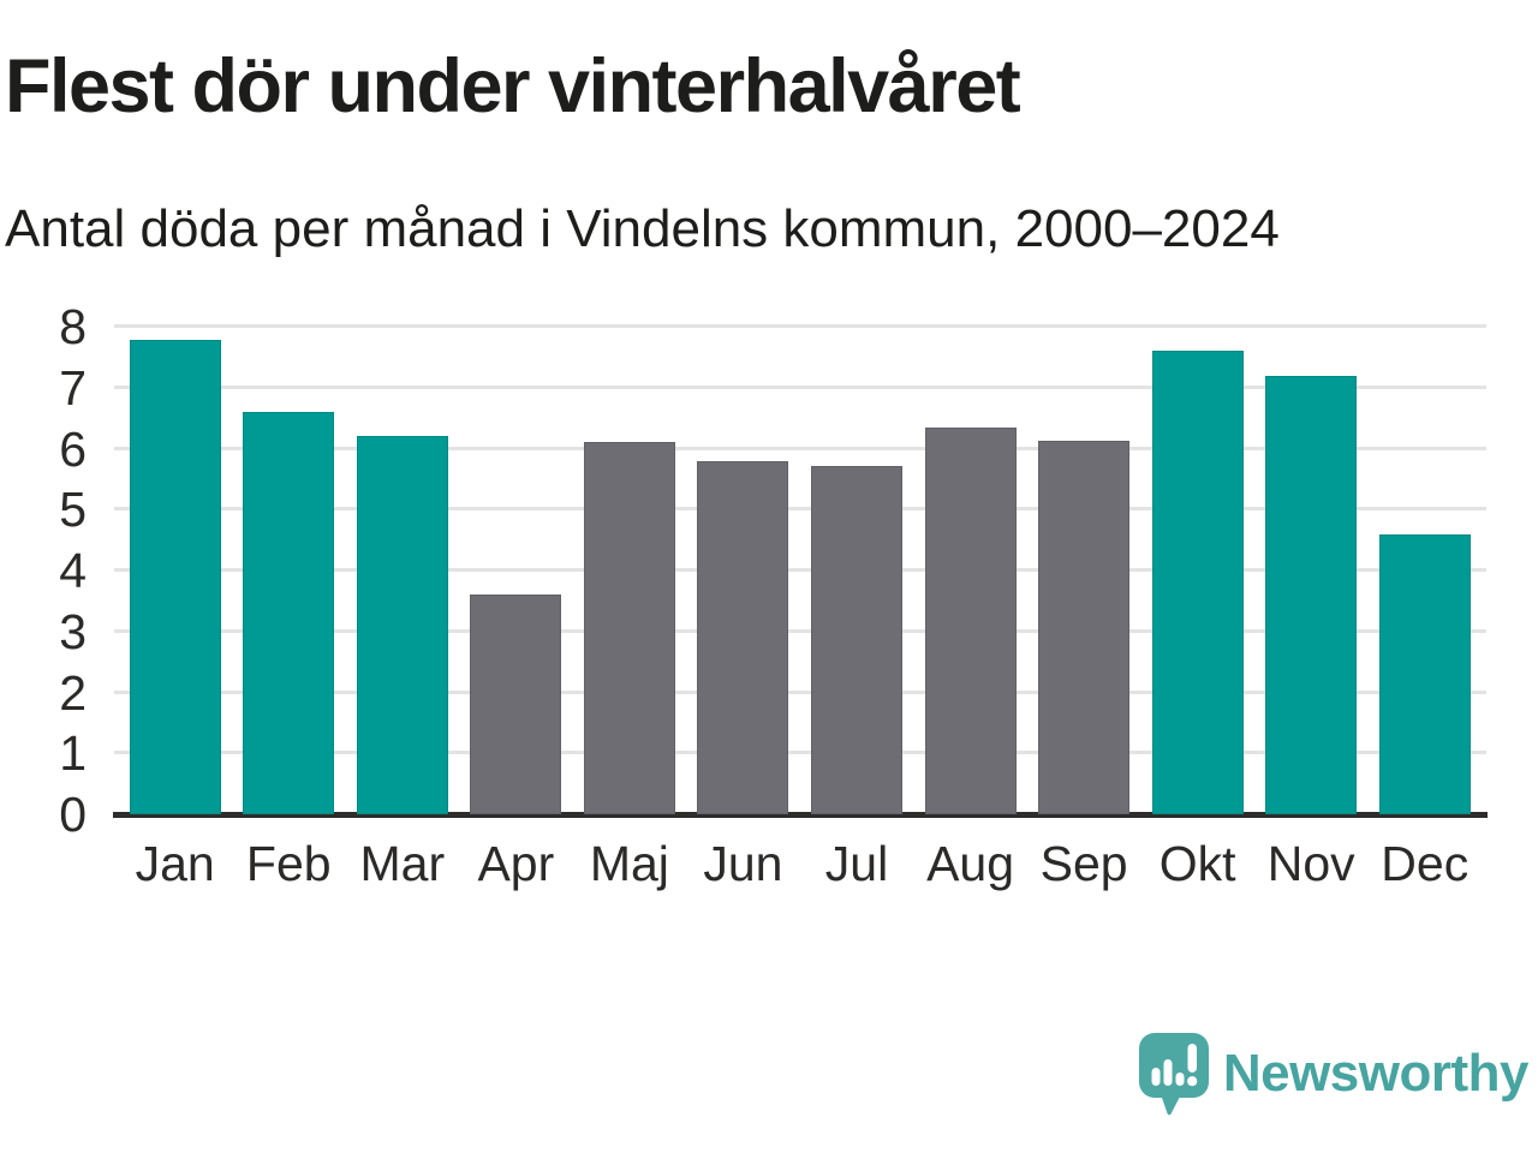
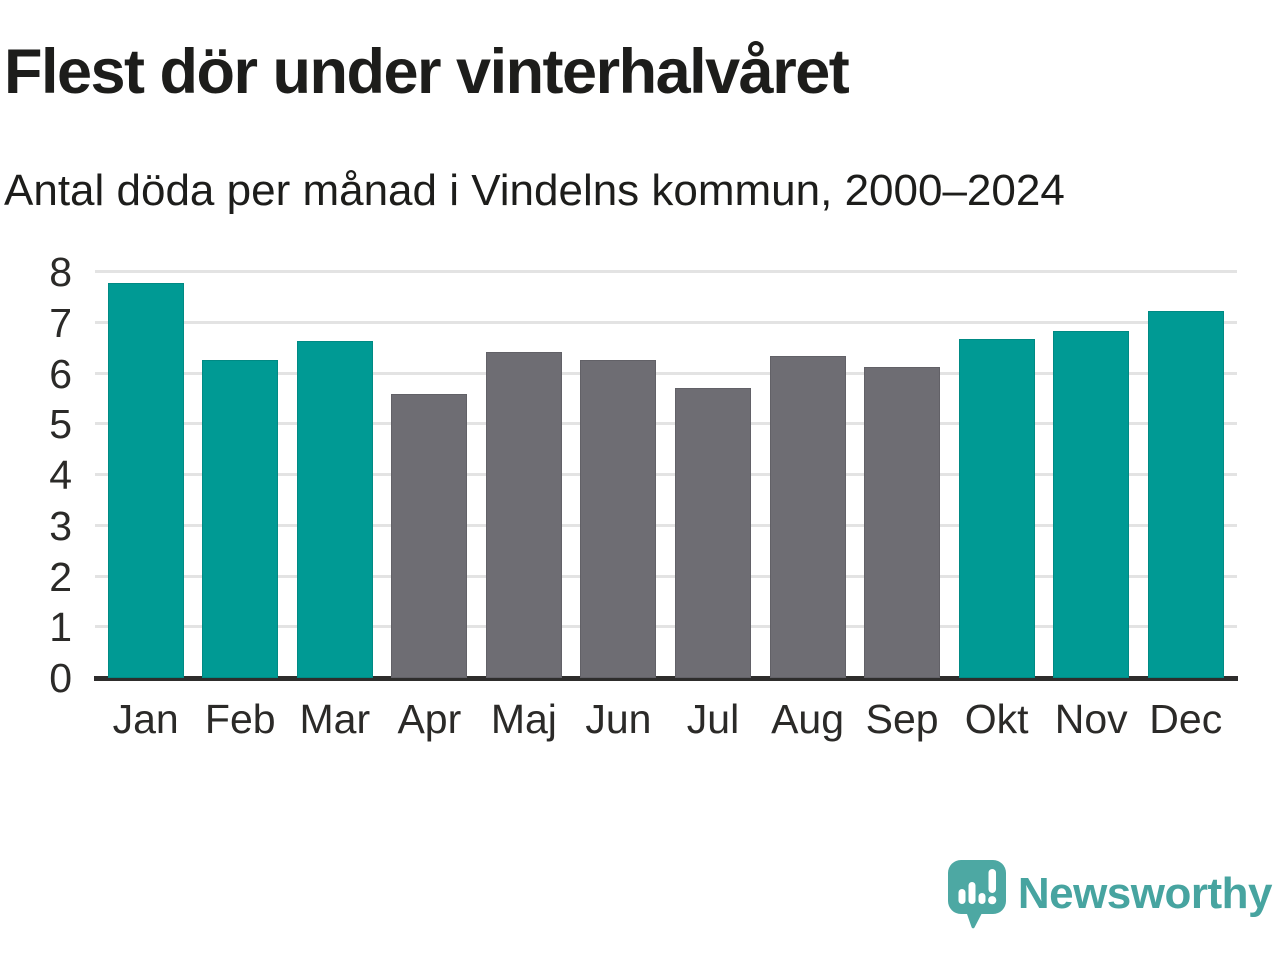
Feb: 6.6 -> 6.3
Mar: 6.2 -> 6.7
Apr: 3.6 -> 5.6
Maj: 6.1 -> 6.4
Jun: 5.8 -> 6.3
Okt: 7.6 -> 6.7
Nov: 7.2 -> 6.8
Dec: 4.6 -> 7.2
